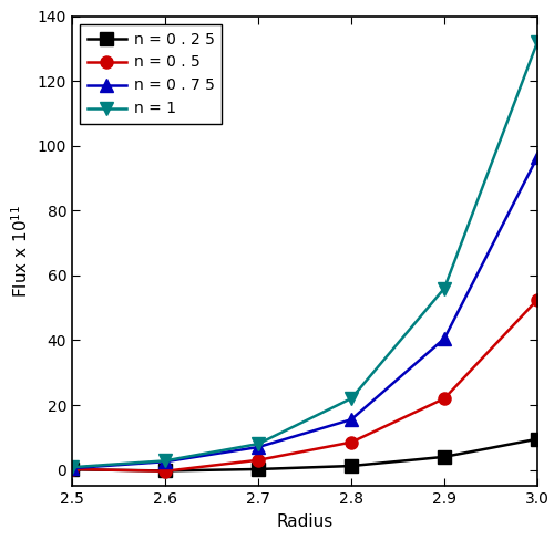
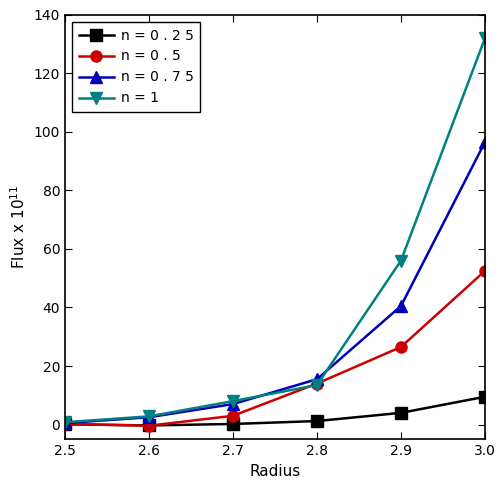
n = 0 . 5/2.8: 8.5 -> 14.0
n = 1/2.8: 22.0 -> 13.5
n = 0 . 5/2.9: 22.0 -> 26.5
